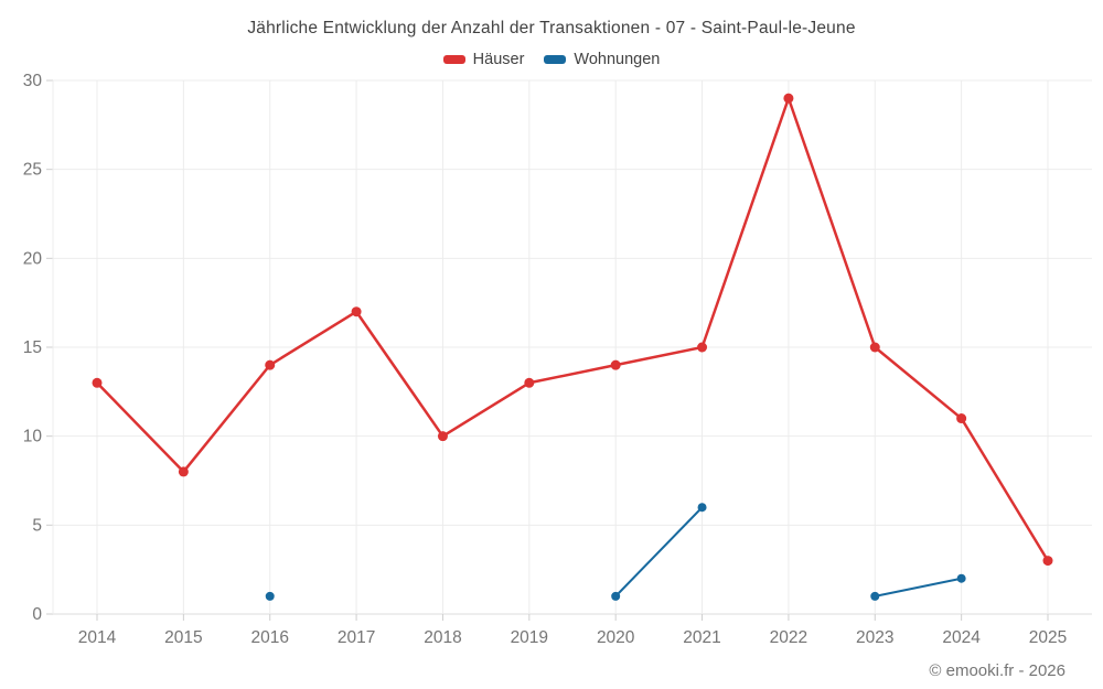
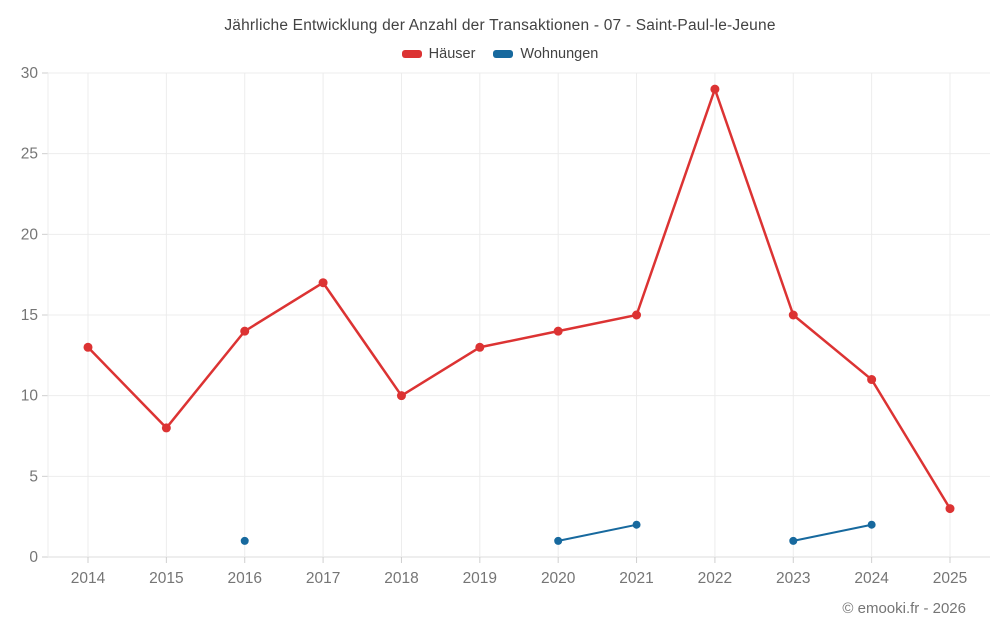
Wohnungen/2021: 6 -> 2
